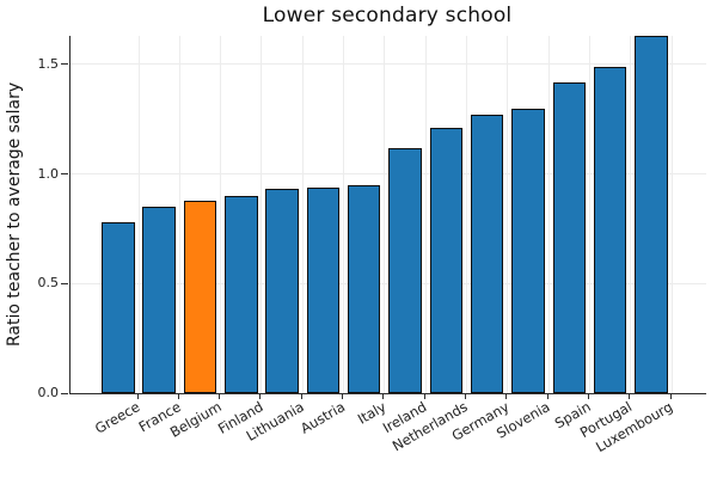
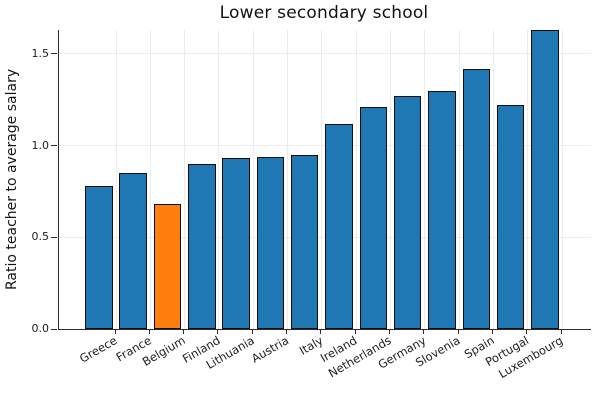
Belgium: 0.88 -> 0.68
Portugal: 1.49 -> 1.22
